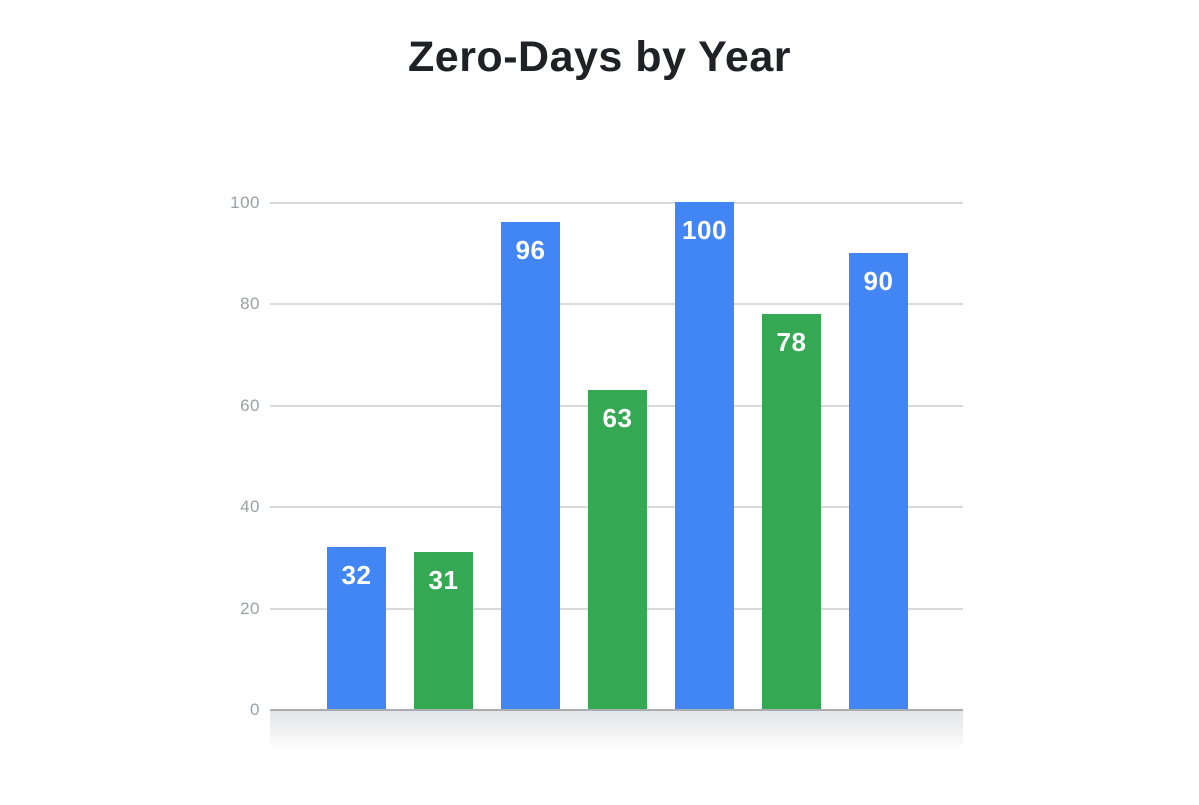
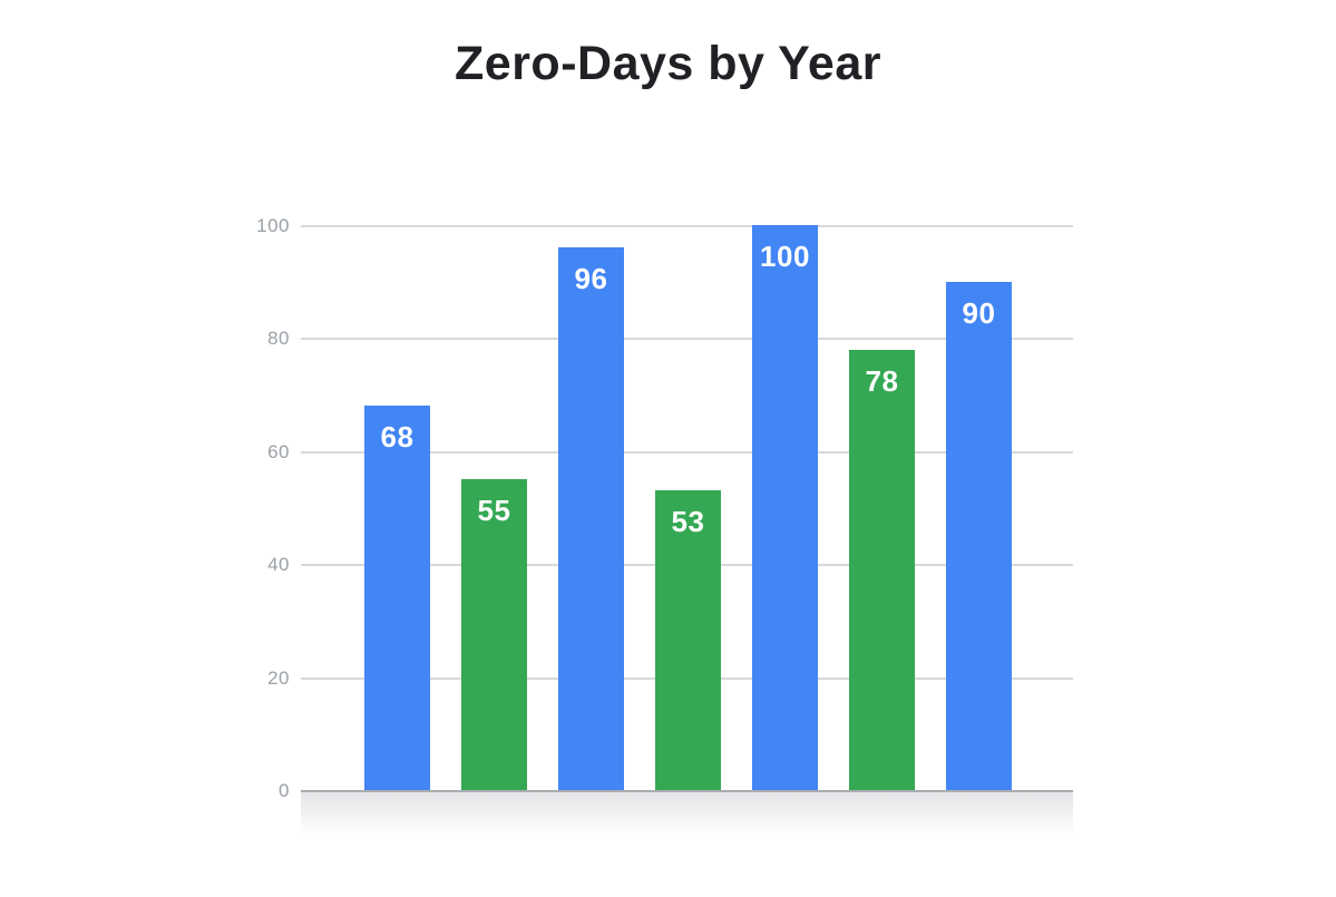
2019: 32 -> 68
2020: 31 -> 55
2022: 63 -> 53
